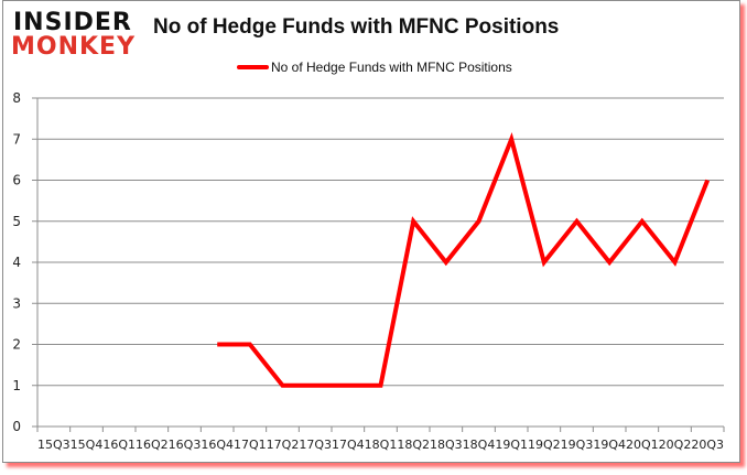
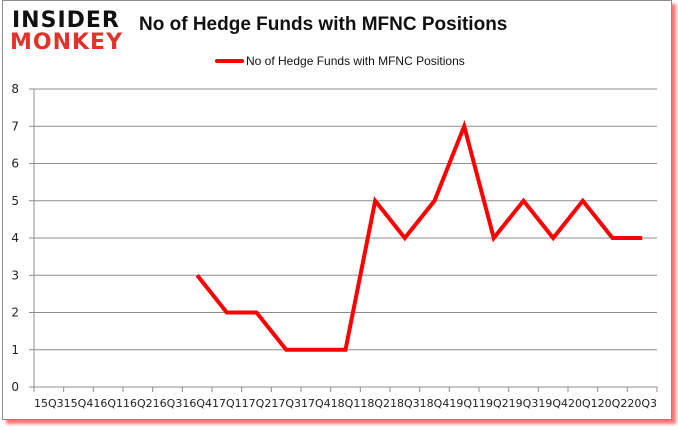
16Q4: 2 -> 3
17Q2: 1 -> 2
20Q3: 6 -> 4
